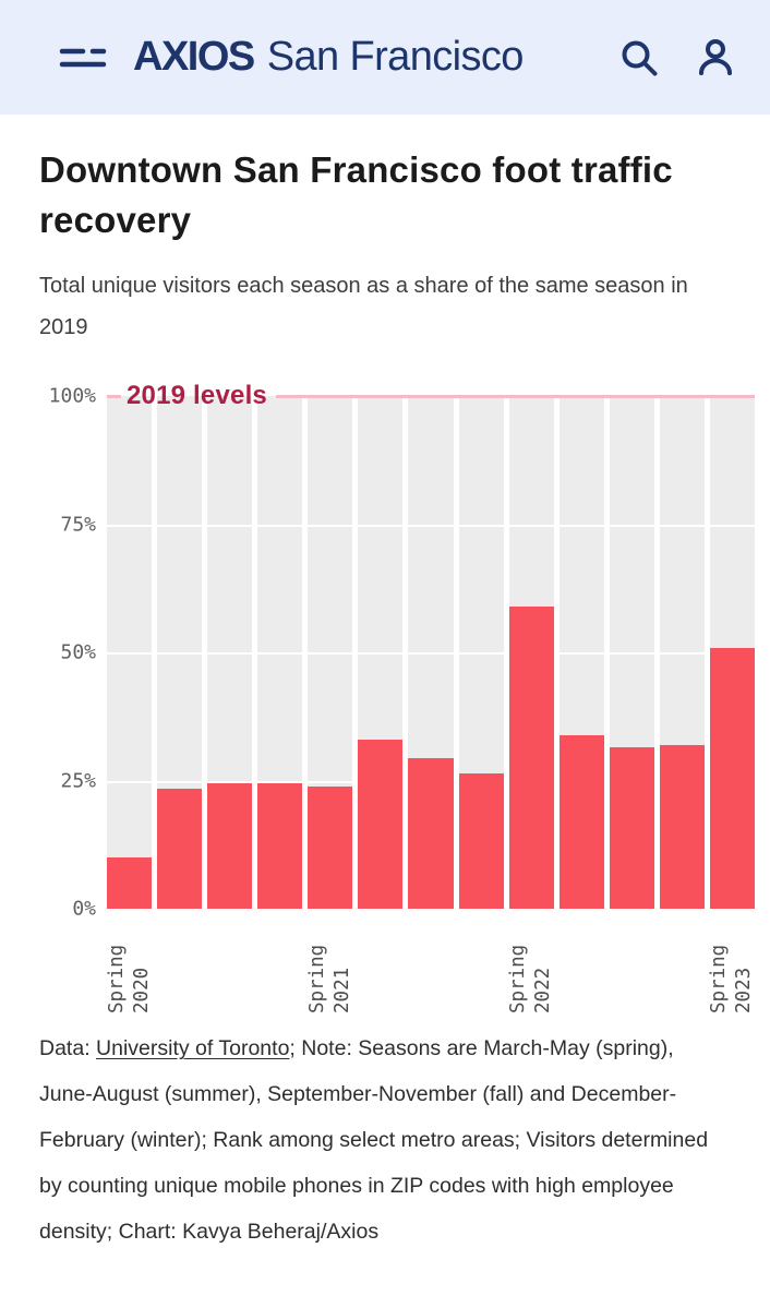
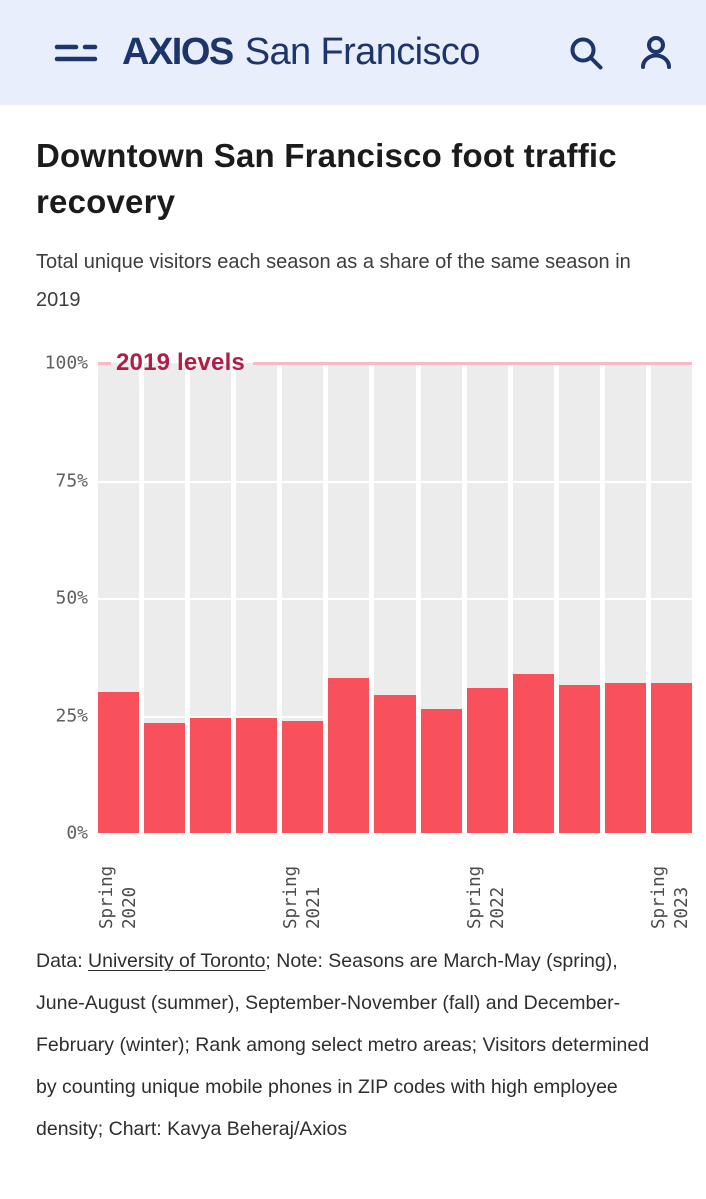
Spring 2020: 10% -> 30%
Spring 2022: 59% -> 31%
Spring 2023: 51% -> 32%
